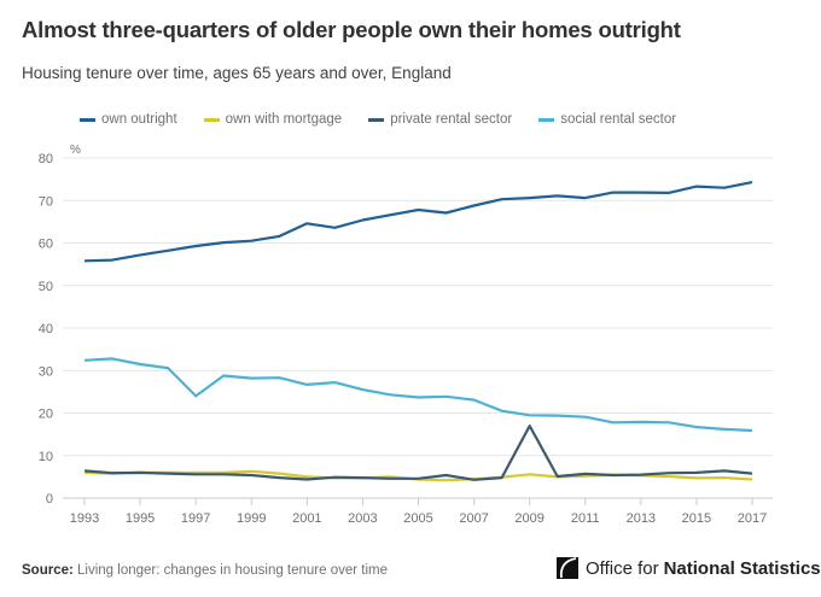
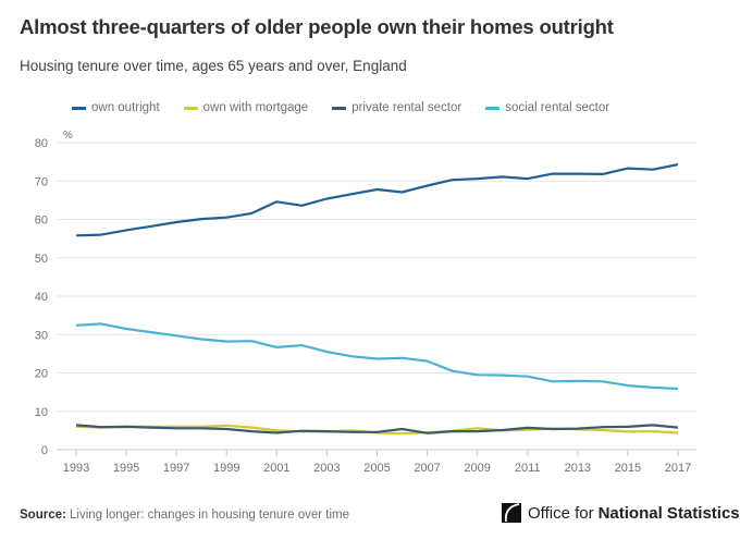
social rental sector/1997: 24 -> 30
private rental sector/2009: 17 -> 5
